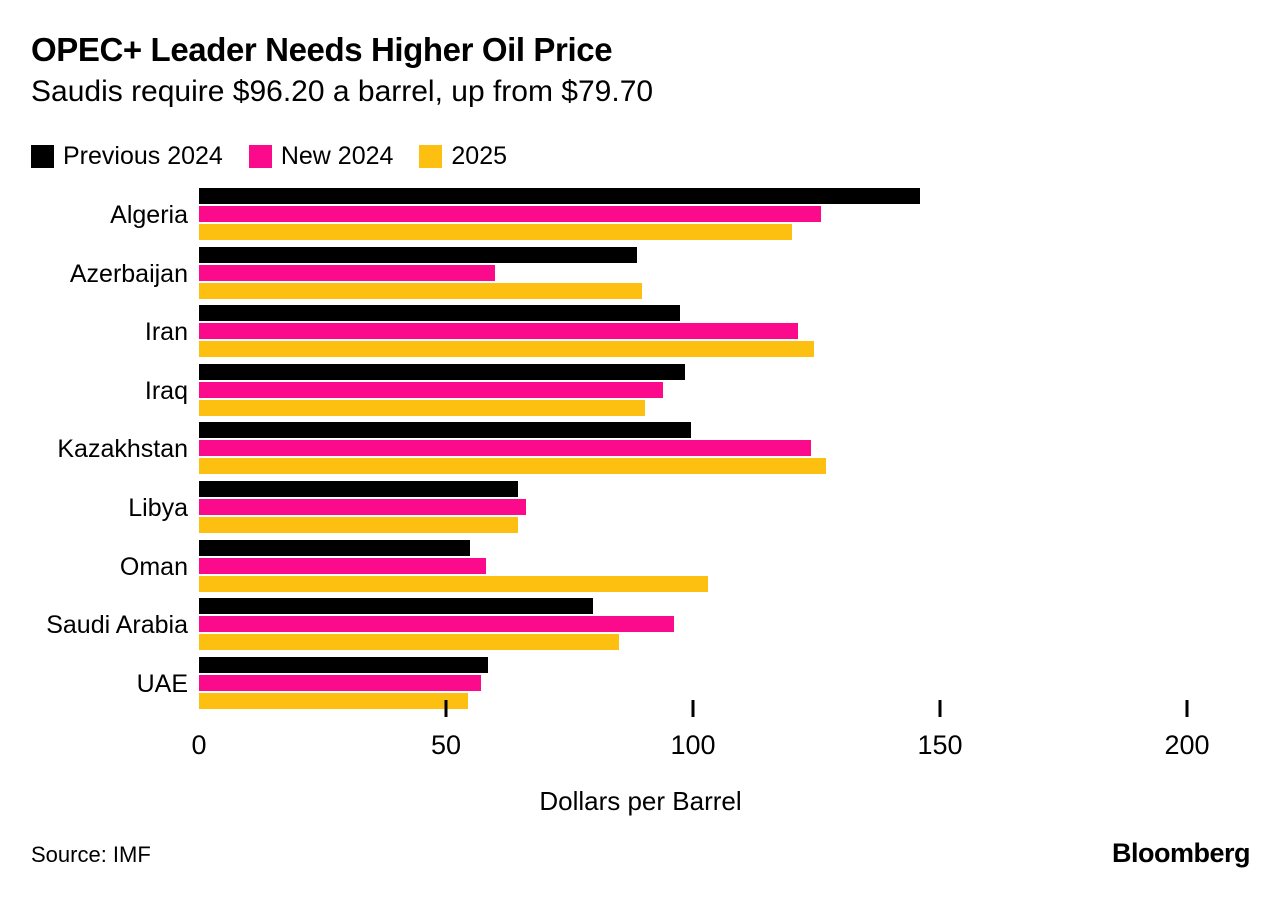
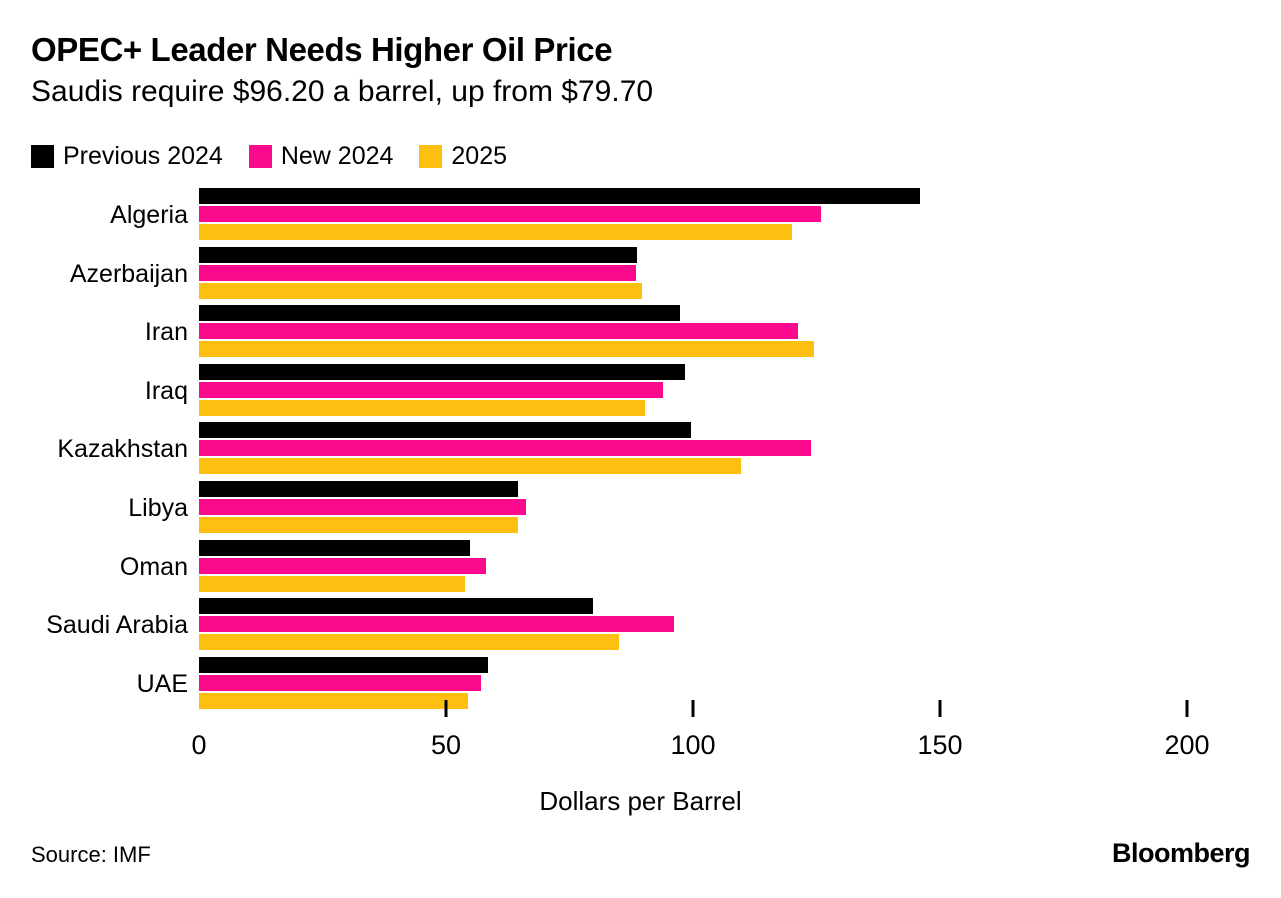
New 2024/Azerbaijan: 60 -> 88
2025/Kazakhstan: 127 -> 110
2025/Oman: 103 -> 54
